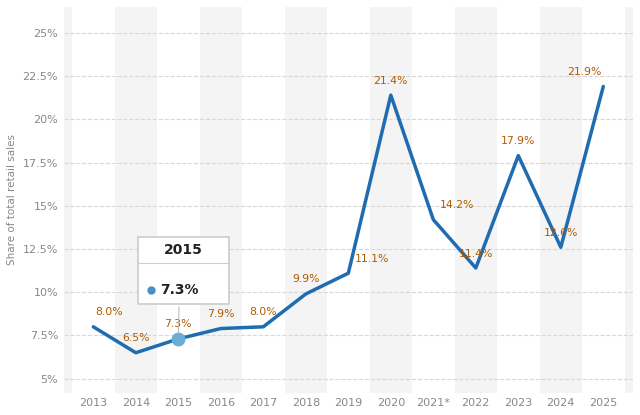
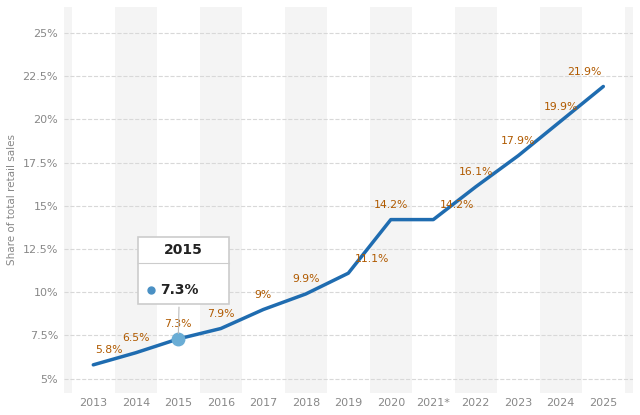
2013: 8.0% -> 5.8%
2017: 8.0% -> 9%
2020: 21.4% -> 14.2%
2022: 11.4% -> 16.1%
2024: 12.6% -> 19.9%
